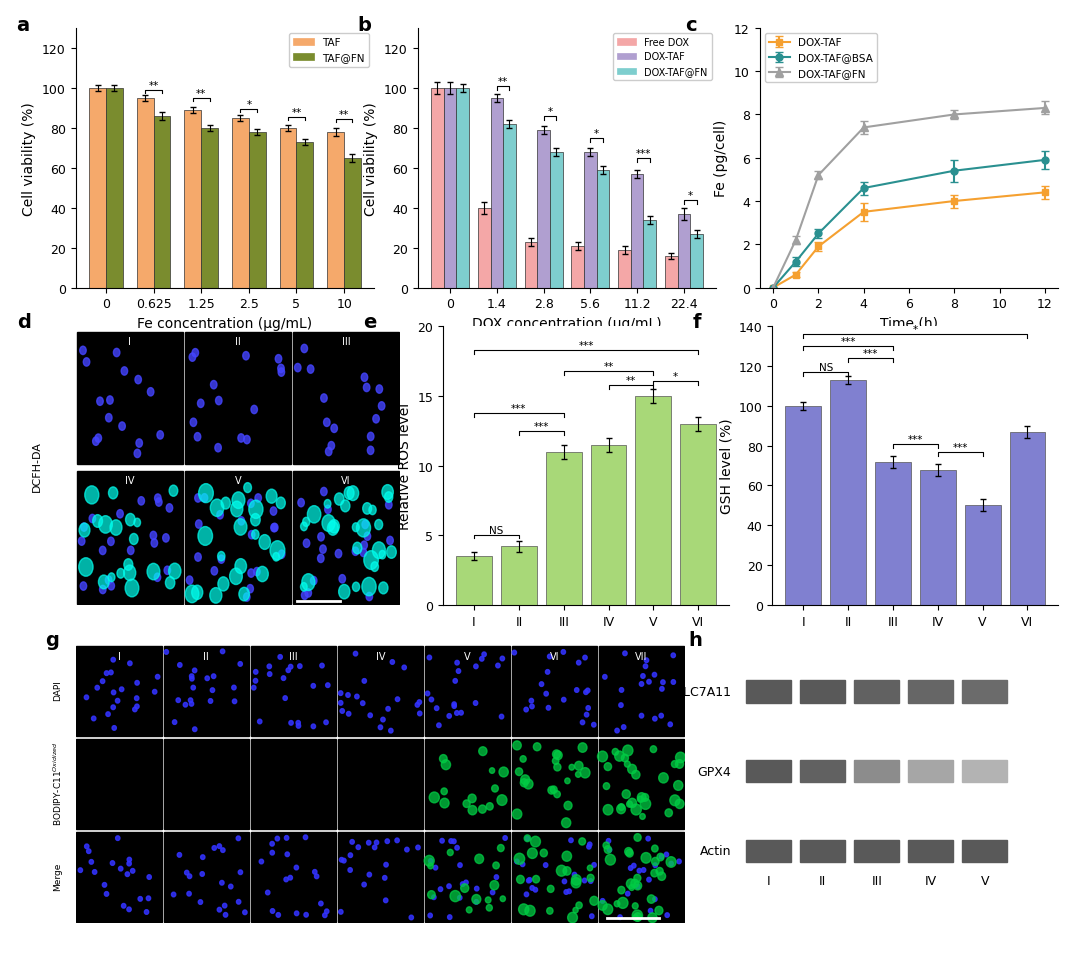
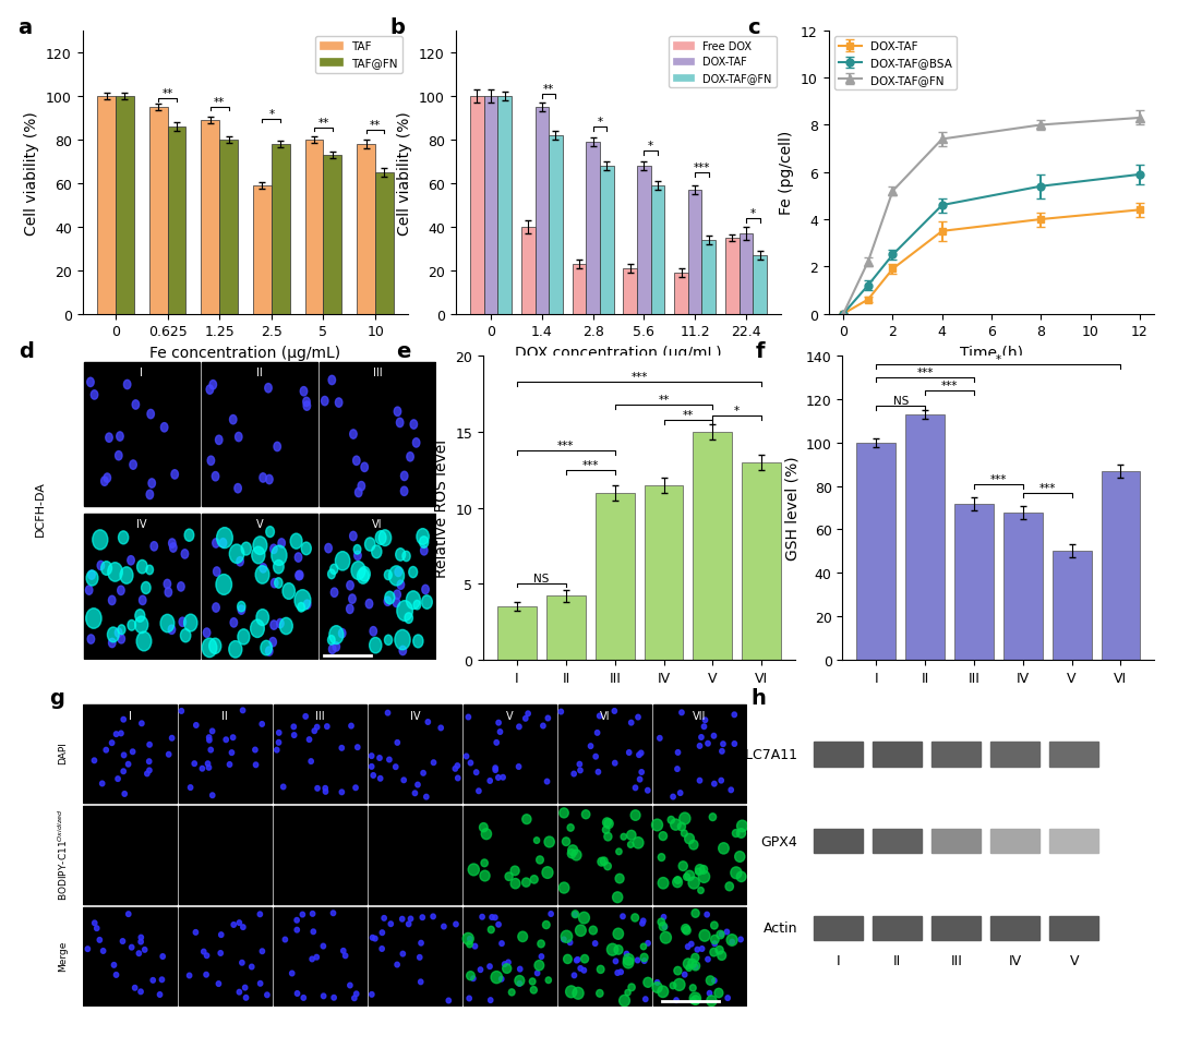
TAF/2.5: 85 -> 59
Free DOX/22.4: 16 -> 35
